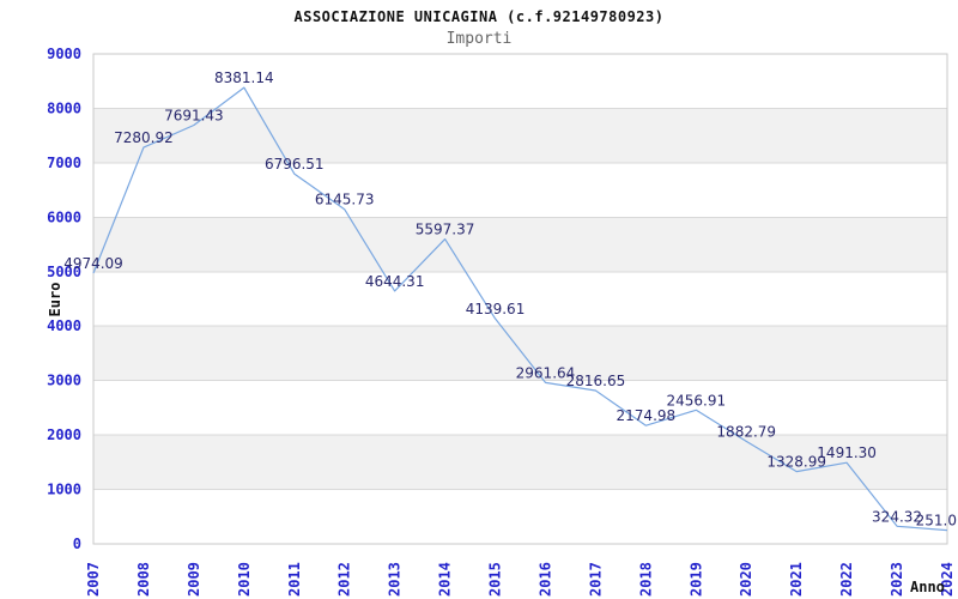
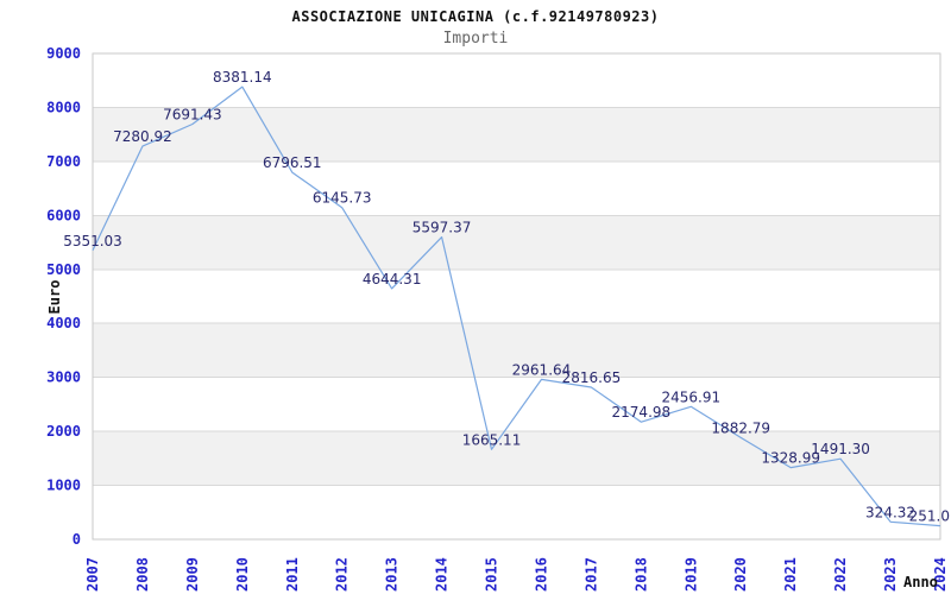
2007: 4974.09 -> 5351.03
2015: 4139.61 -> 1665.11
